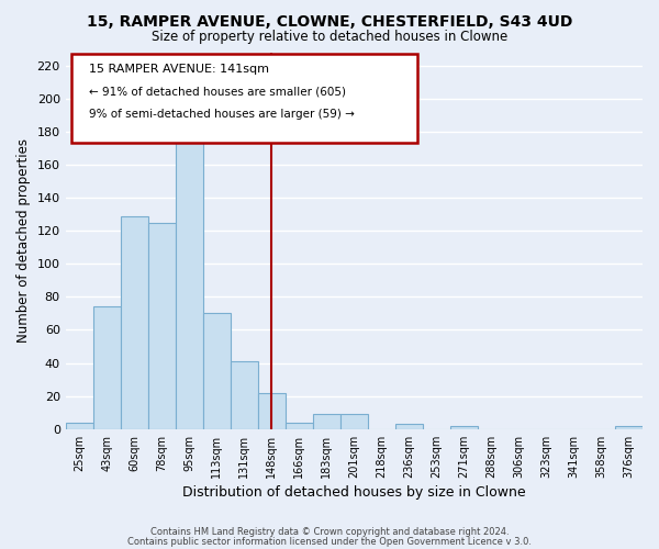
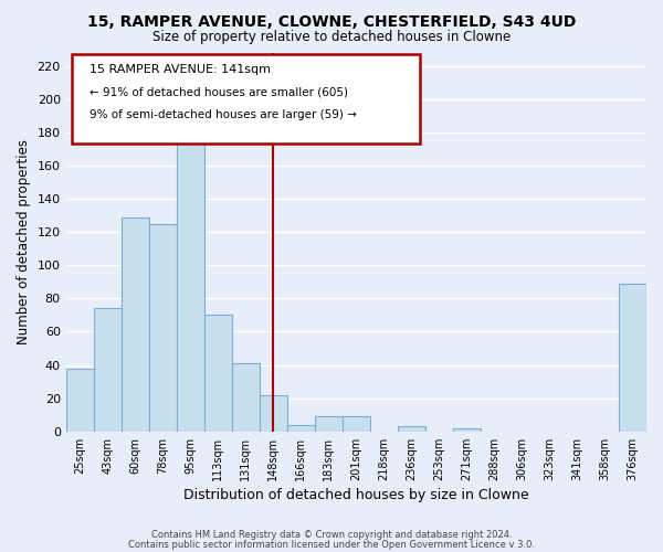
25sqm: 4 -> 38
376sqm: 2 -> 89
